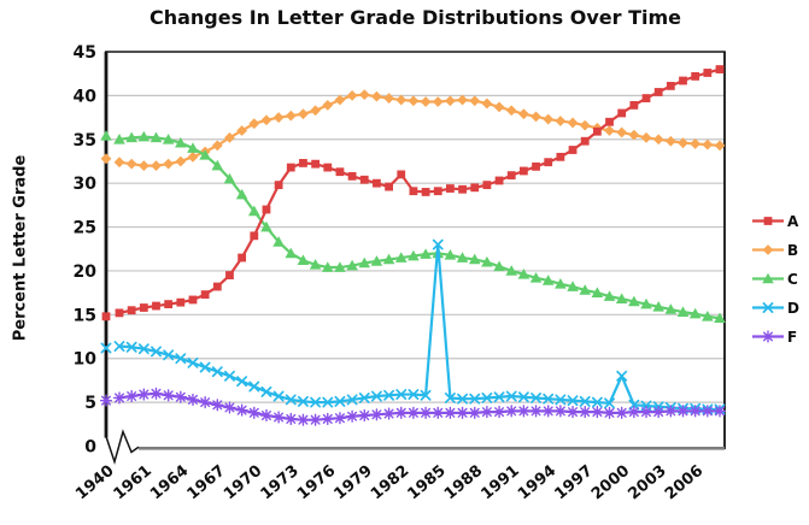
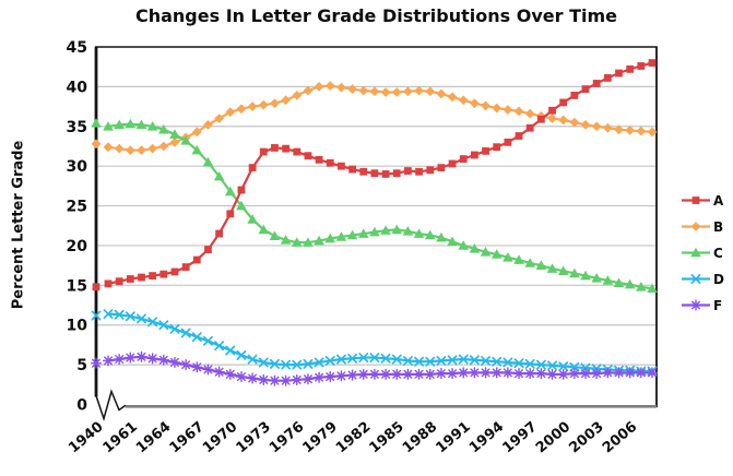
A/1982: 31 -> 29
D/1985: 23 -> 6
D/2000: 8 -> 5
